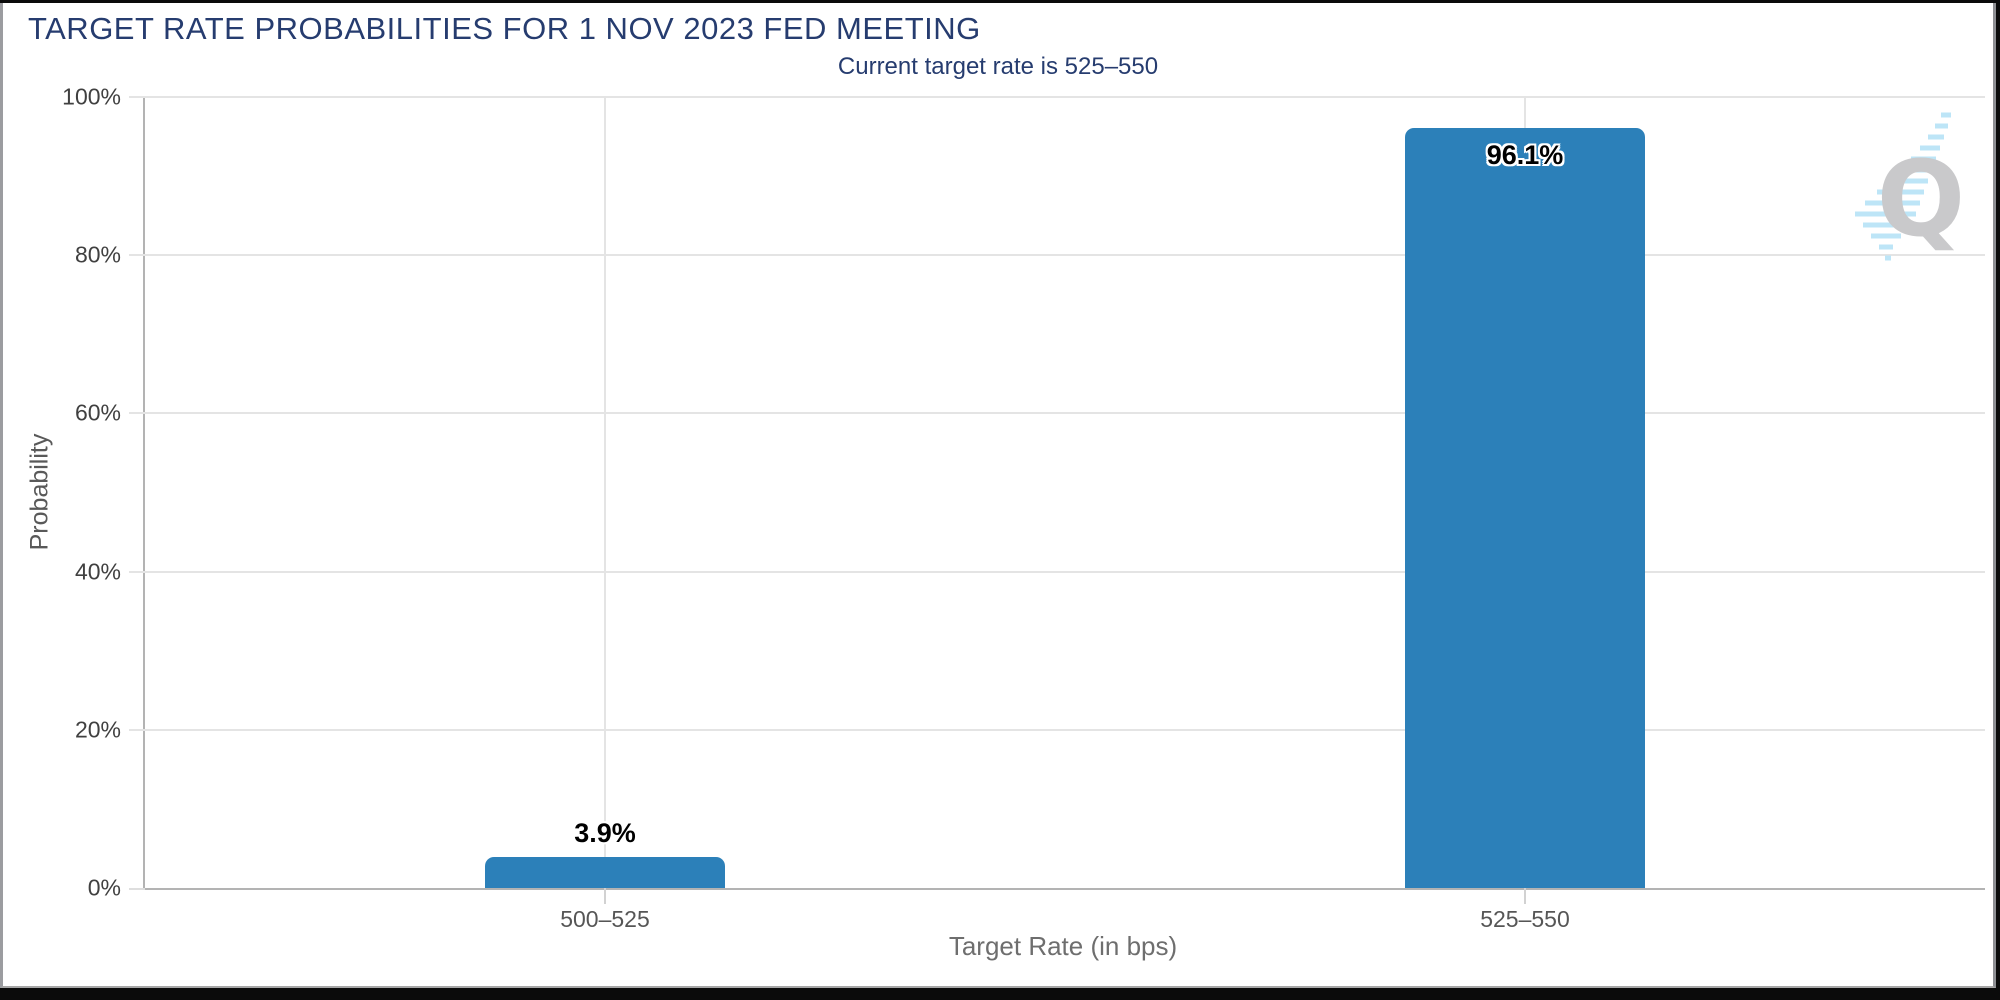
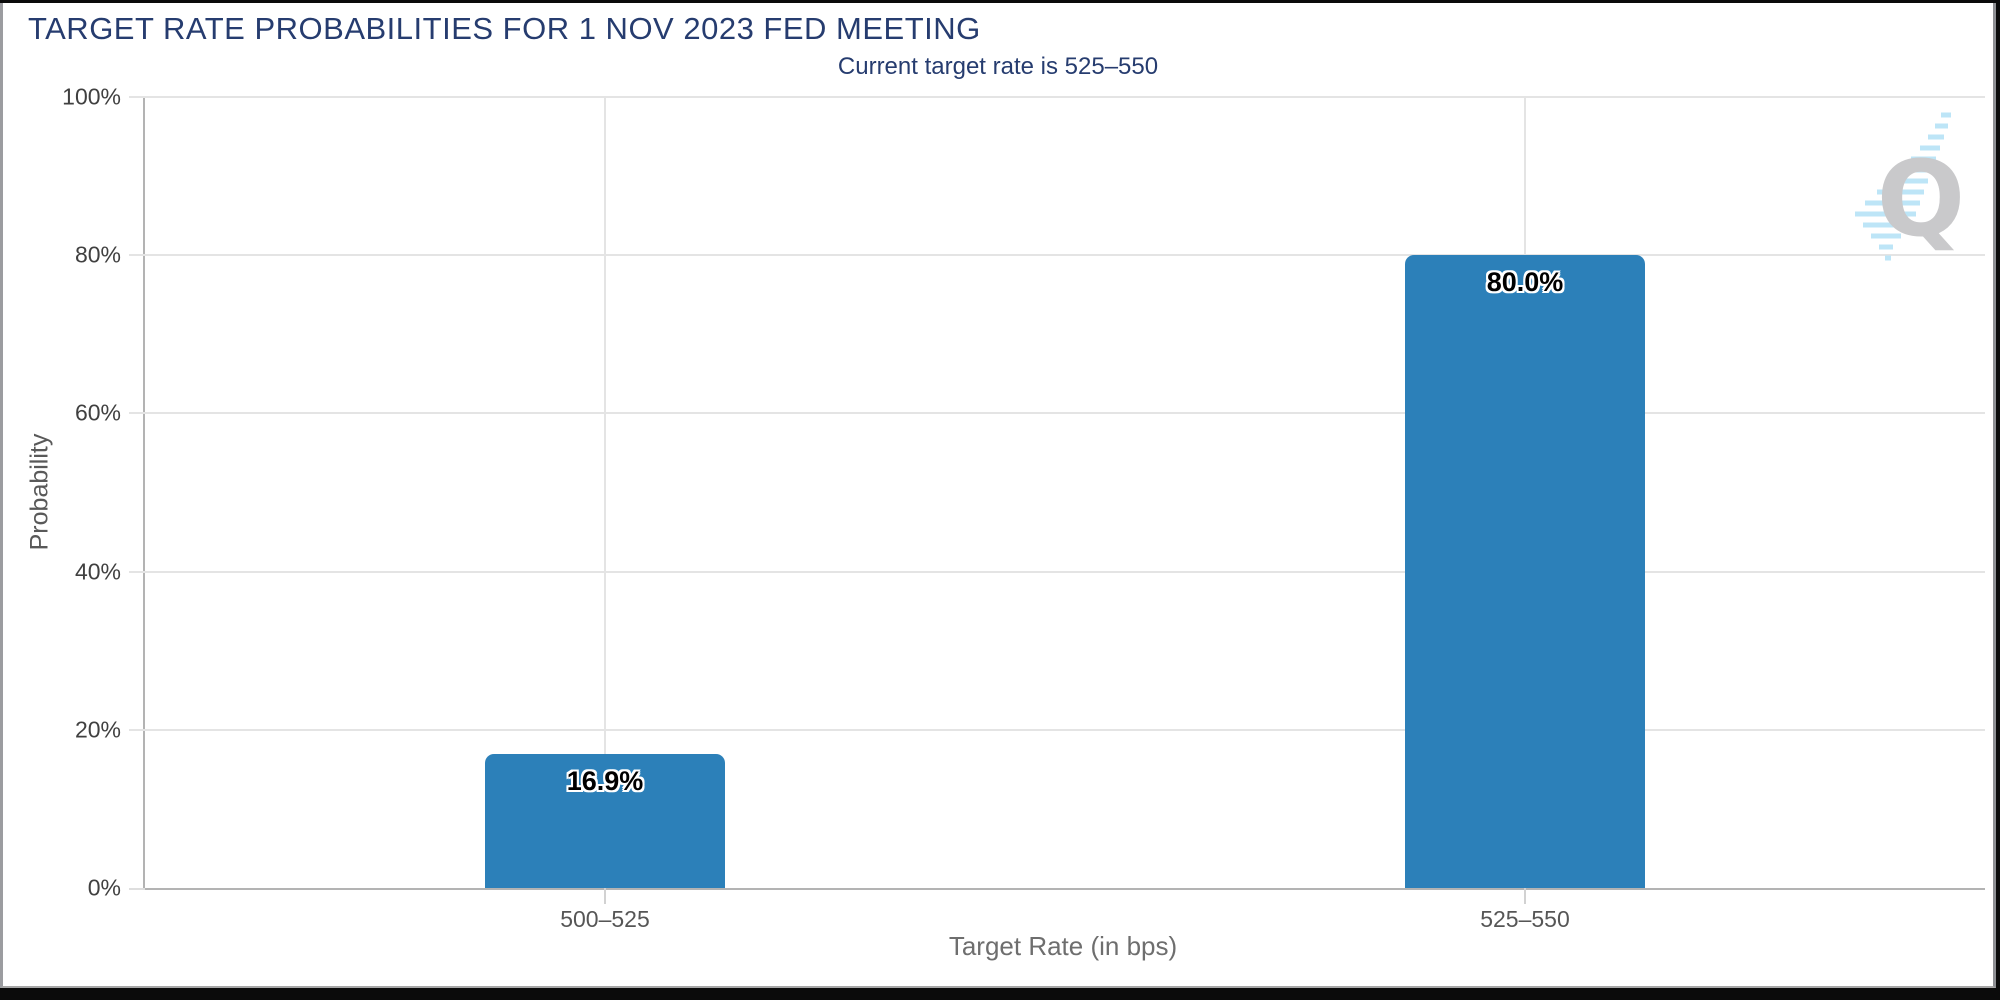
500–525: 3.9% -> 16.9%
525–550: 96.1% -> 80.0%
